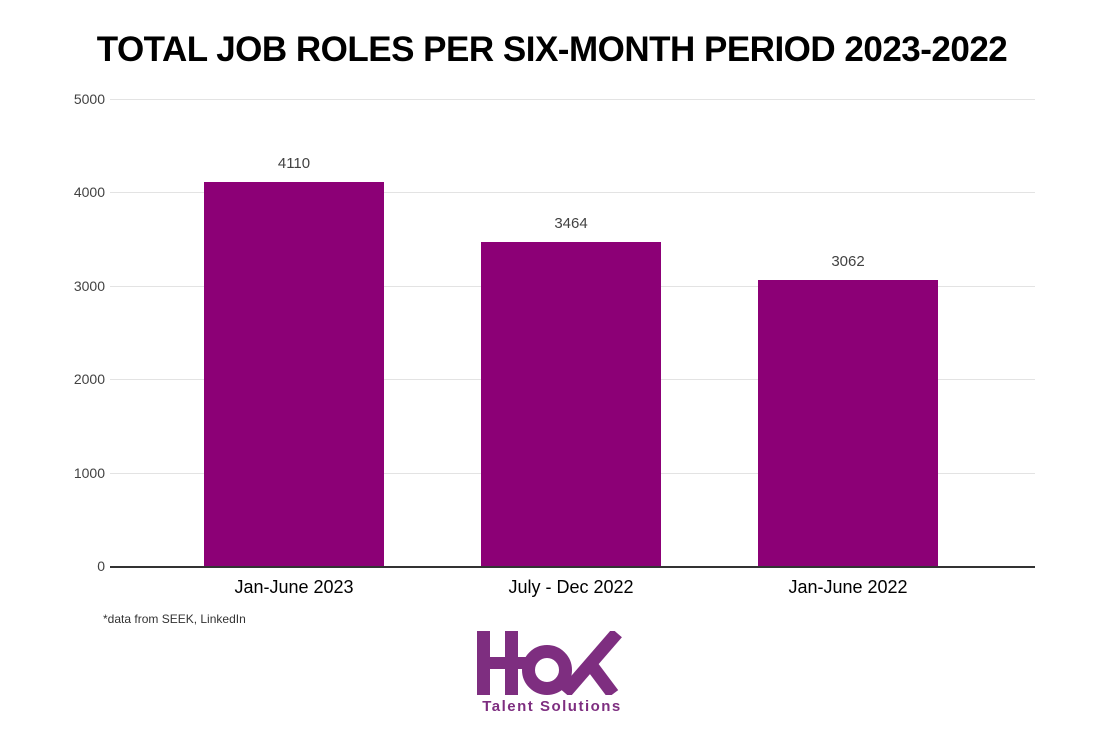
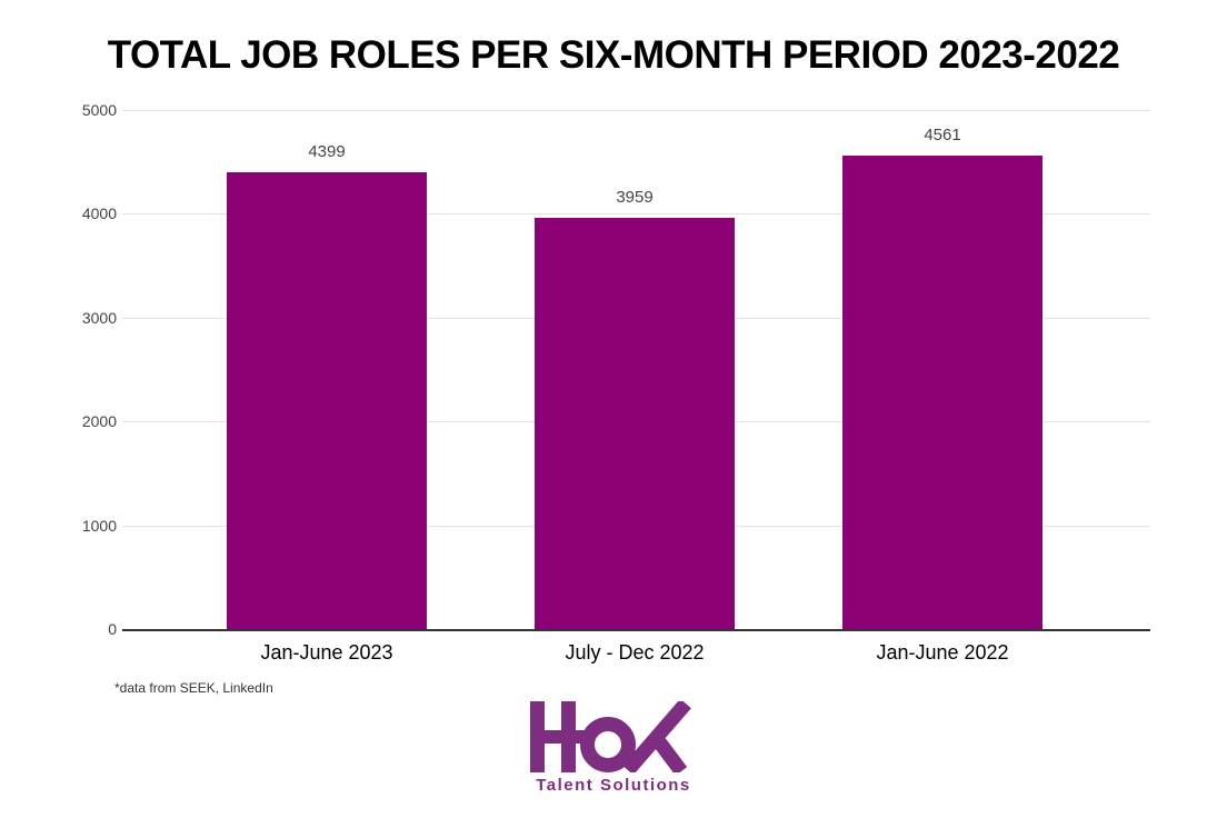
Jan-June 2023: 4110 -> 4399
July - Dec 2022: 3464 -> 3959
Jan-June 2022: 3062 -> 4561
